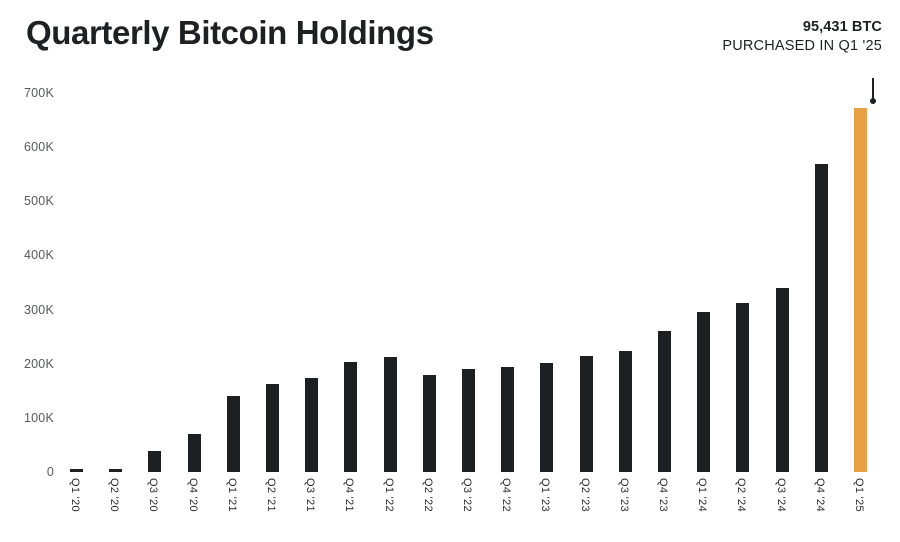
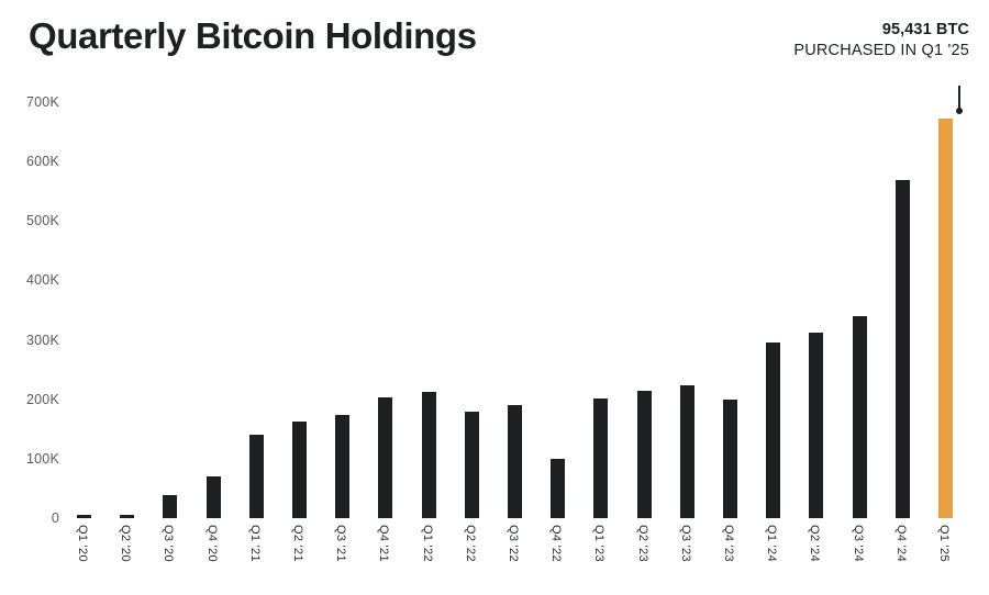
Q4 '22: 190K -> 100K
Q4 '23: 260K -> 200K
